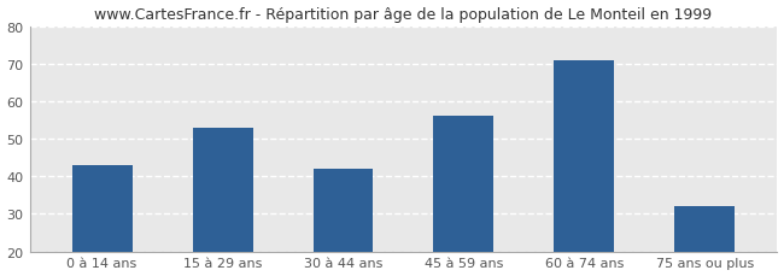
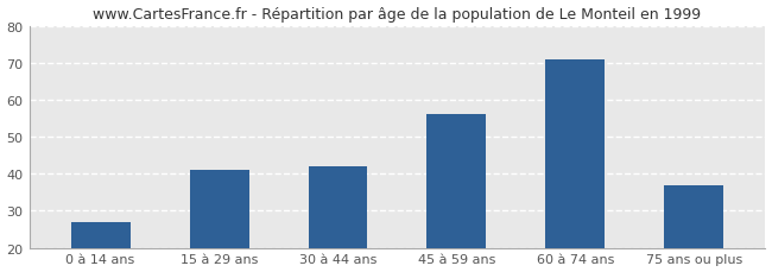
0 à 14 ans: 43 -> 27
15 à 29 ans: 53 -> 41
75 ans ou plus: 32 -> 37
